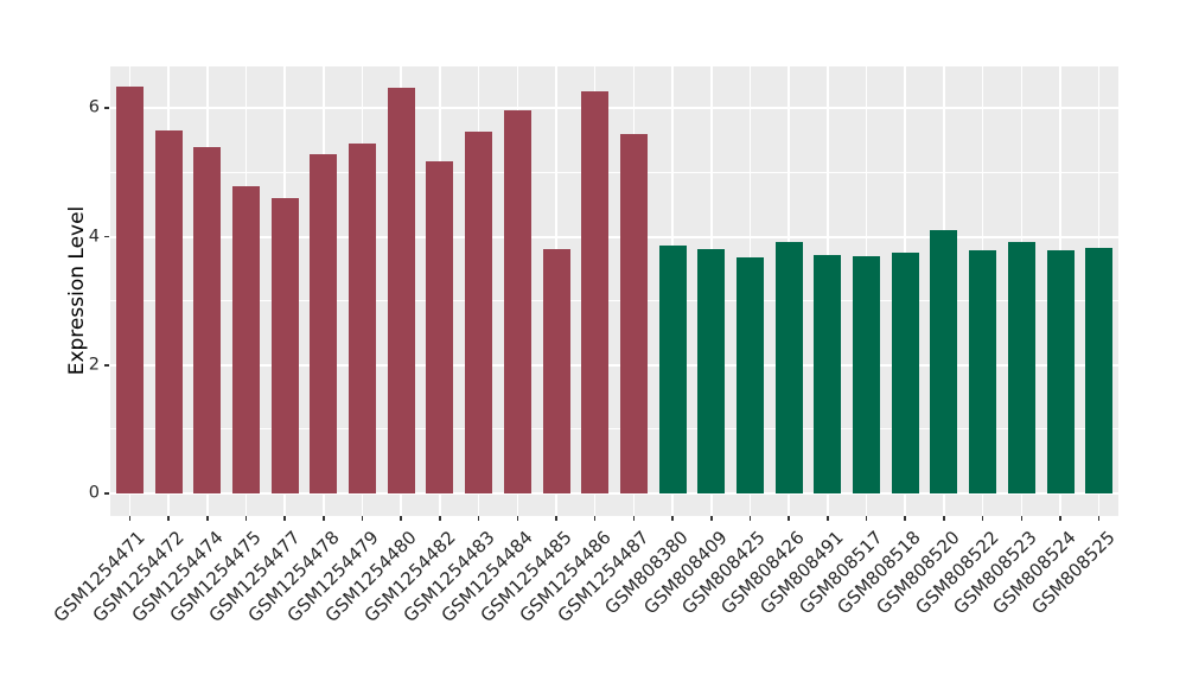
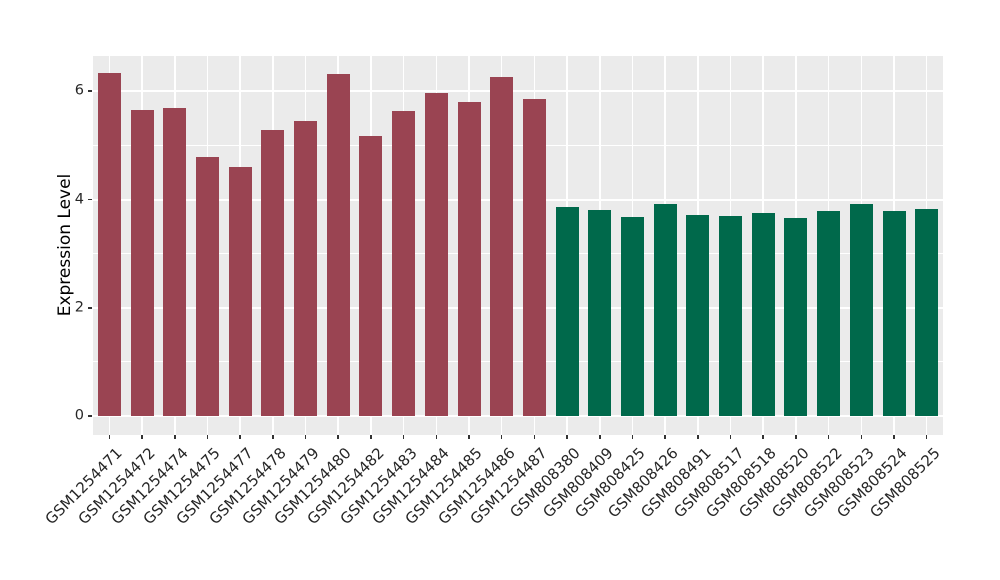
GSM1254474: 5.4 -> 5.7
GSM1254485: 3.8 -> 5.8
GSM1254487: 5.6 -> 5.8
GSM808520: 4.1 -> 3.7
